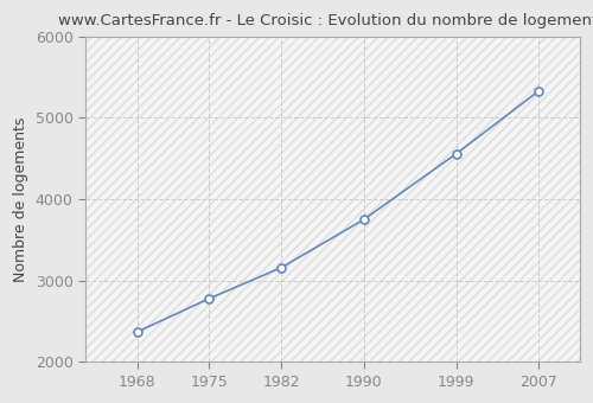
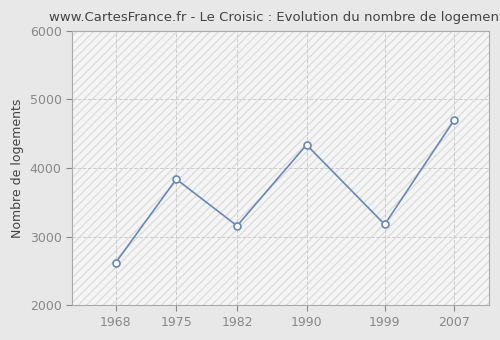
1968: 2370 -> 2620
1975: 2780 -> 3840
1990: 3750 -> 4340
1999: 4560 -> 3180
2007: 5330 -> 4700
